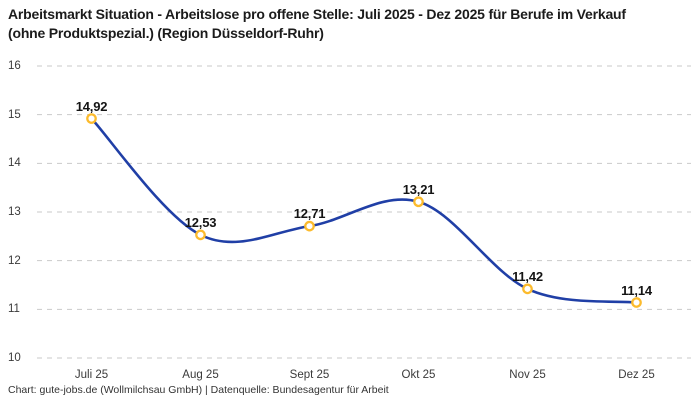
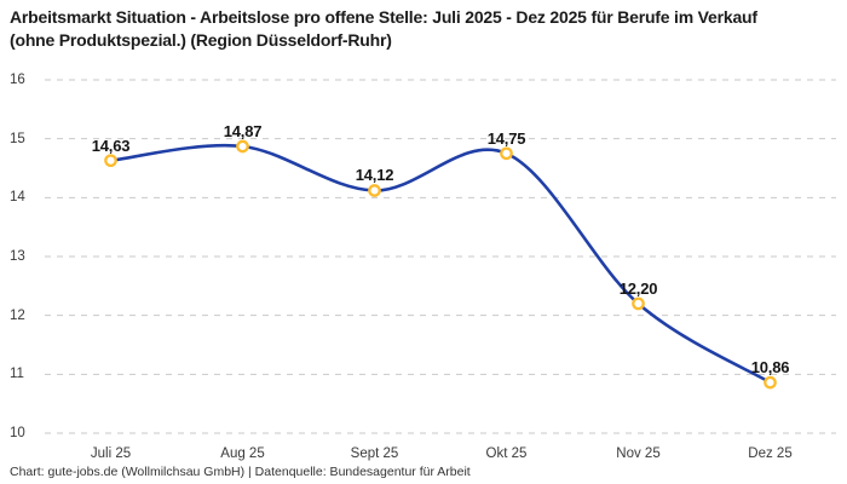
Juli 25: 14,92 -> 14,63
Aug 25: 12,53 -> 14,87
Sept 25: 12,71 -> 14,12
Okt 25: 13,21 -> 14,75
Nov 25: 11,42 -> 12,20
Dez 25: 11,14 -> 10,86
